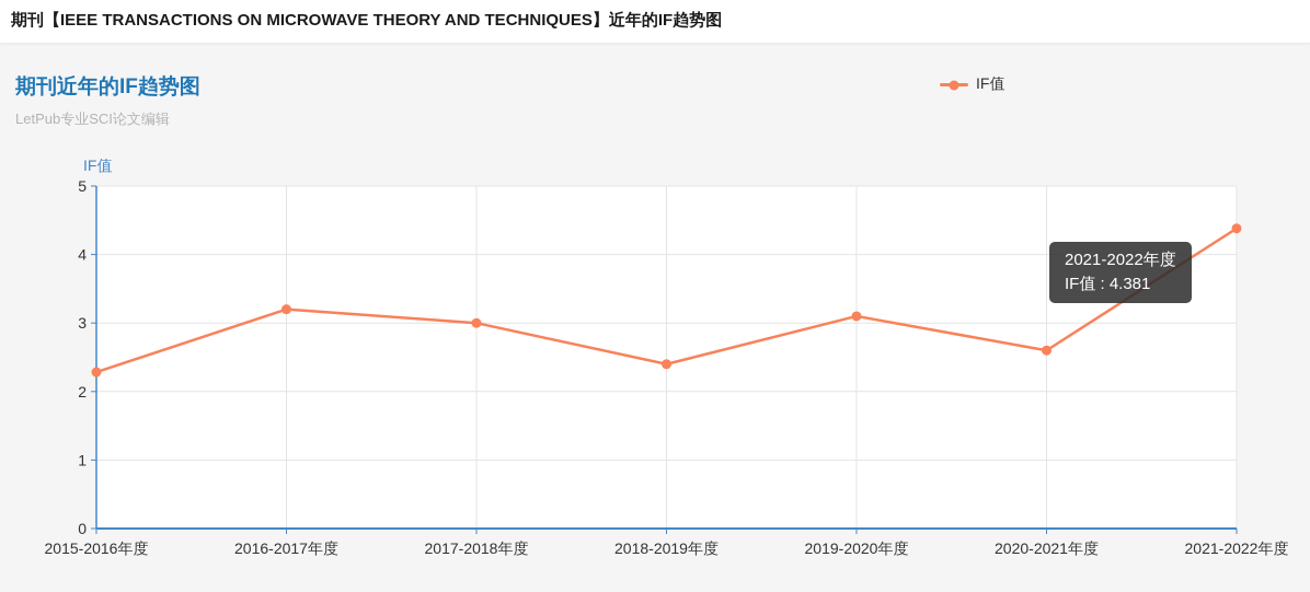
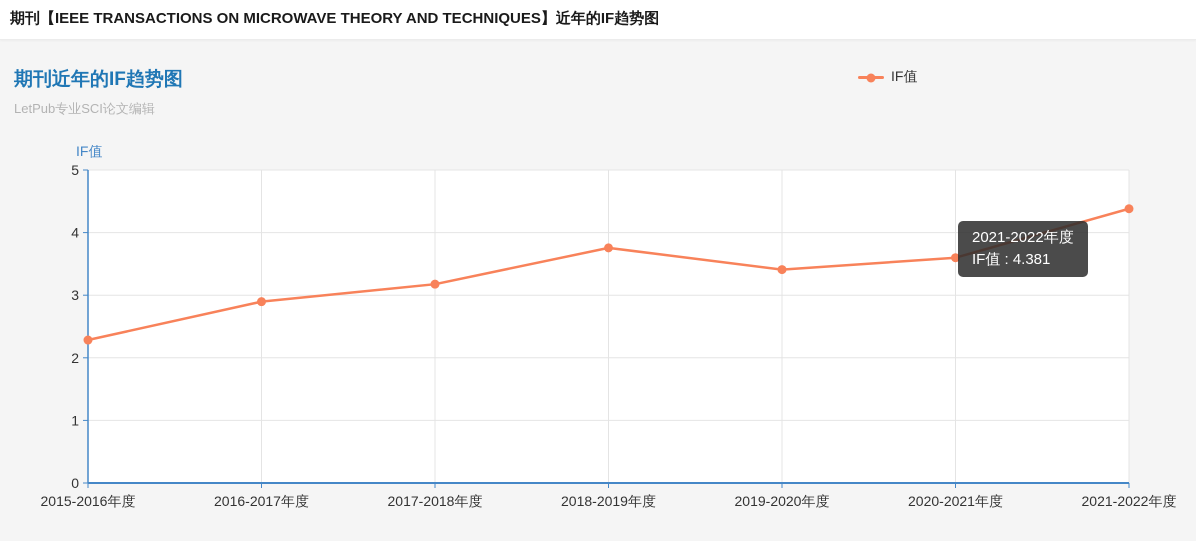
2016-2017年度: 3.2 -> 2.9
2017-2018年度: 3.0 -> 3.2
2018-2019年度: 2.4 -> 3.8
2019-2020年度: 3.1 -> 3.4
2020-2021年度: 2.6 -> 3.6
